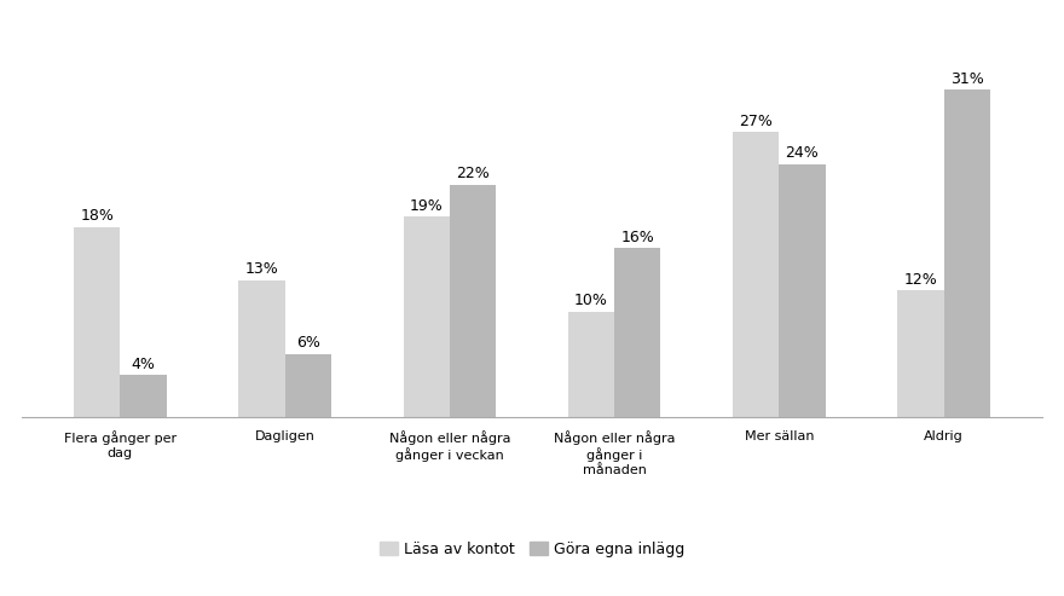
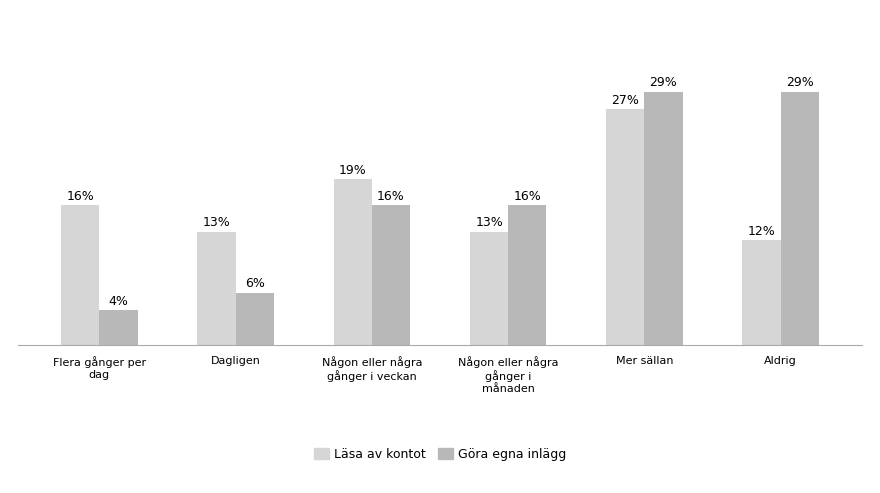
Läsa av kontot/Flera gånger per dag: 18% -> 16%
Göra egna inlägg/Någon eller några gånger i veckan: 22% -> 16%
Läsa av kontot/Någon eller några gånger i månaden: 10% -> 13%
Göra egna inlägg/Mer sällan: 24% -> 29%
Göra egna inlägg/Aldrig: 31% -> 29%
